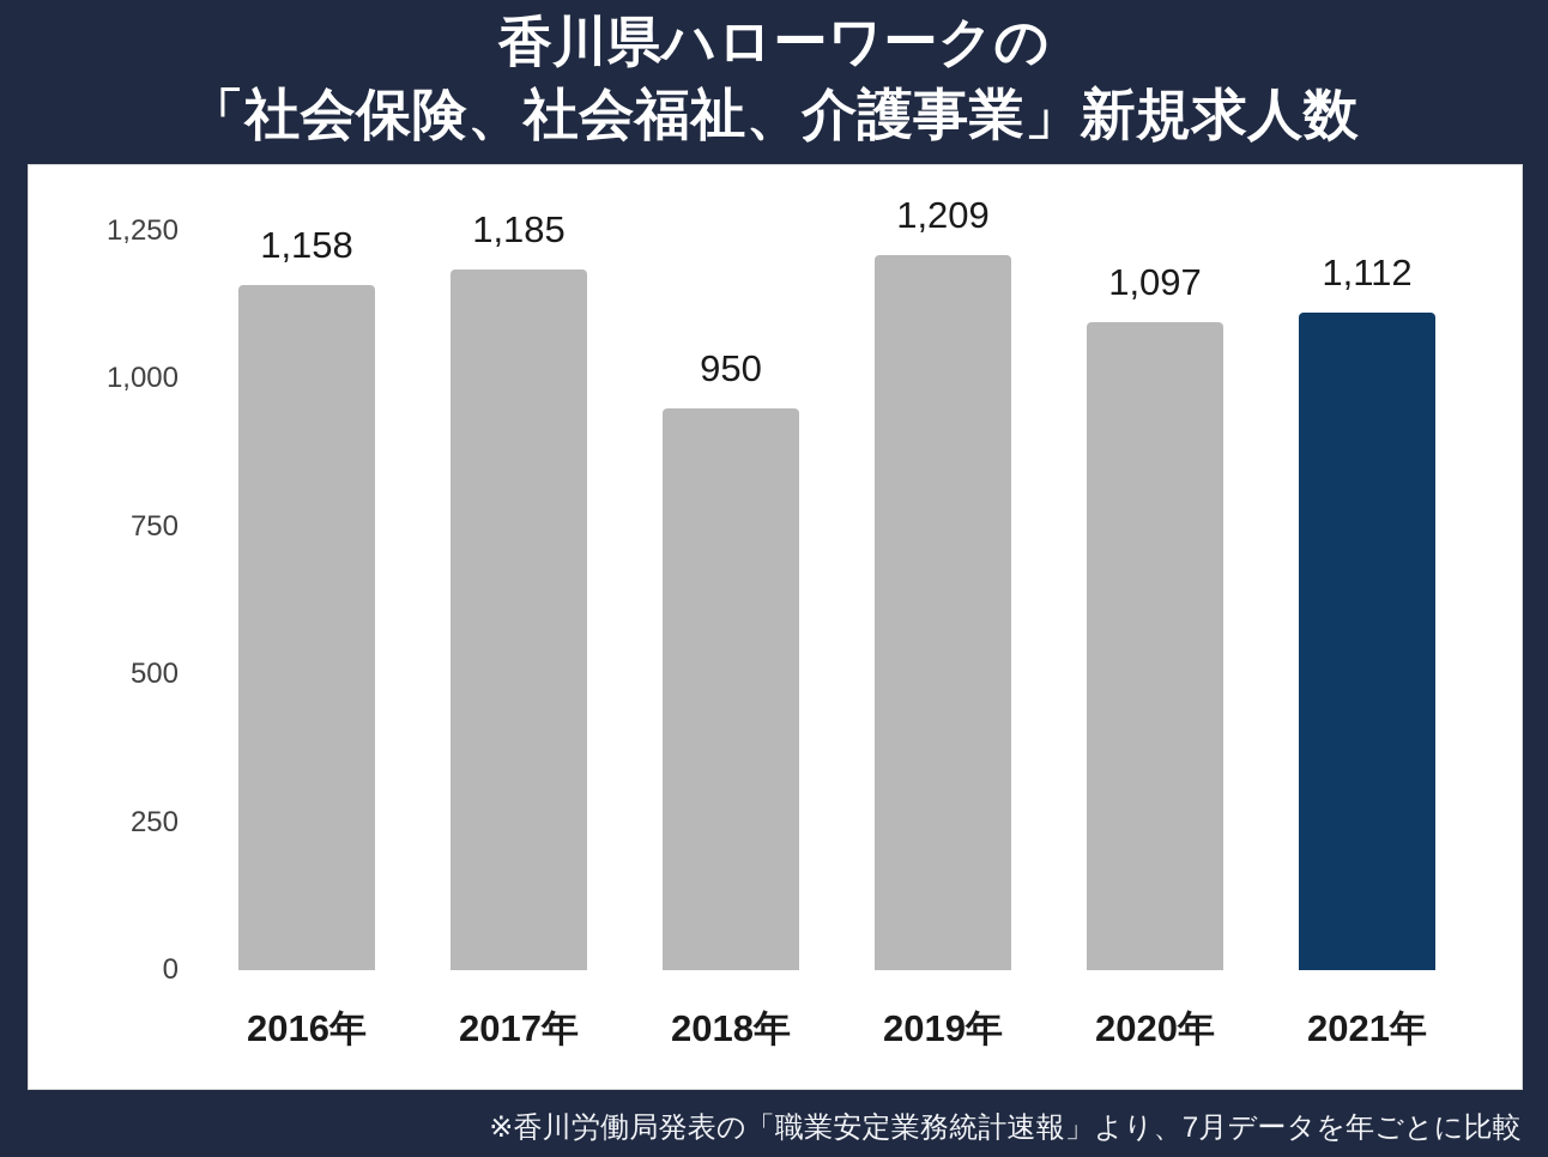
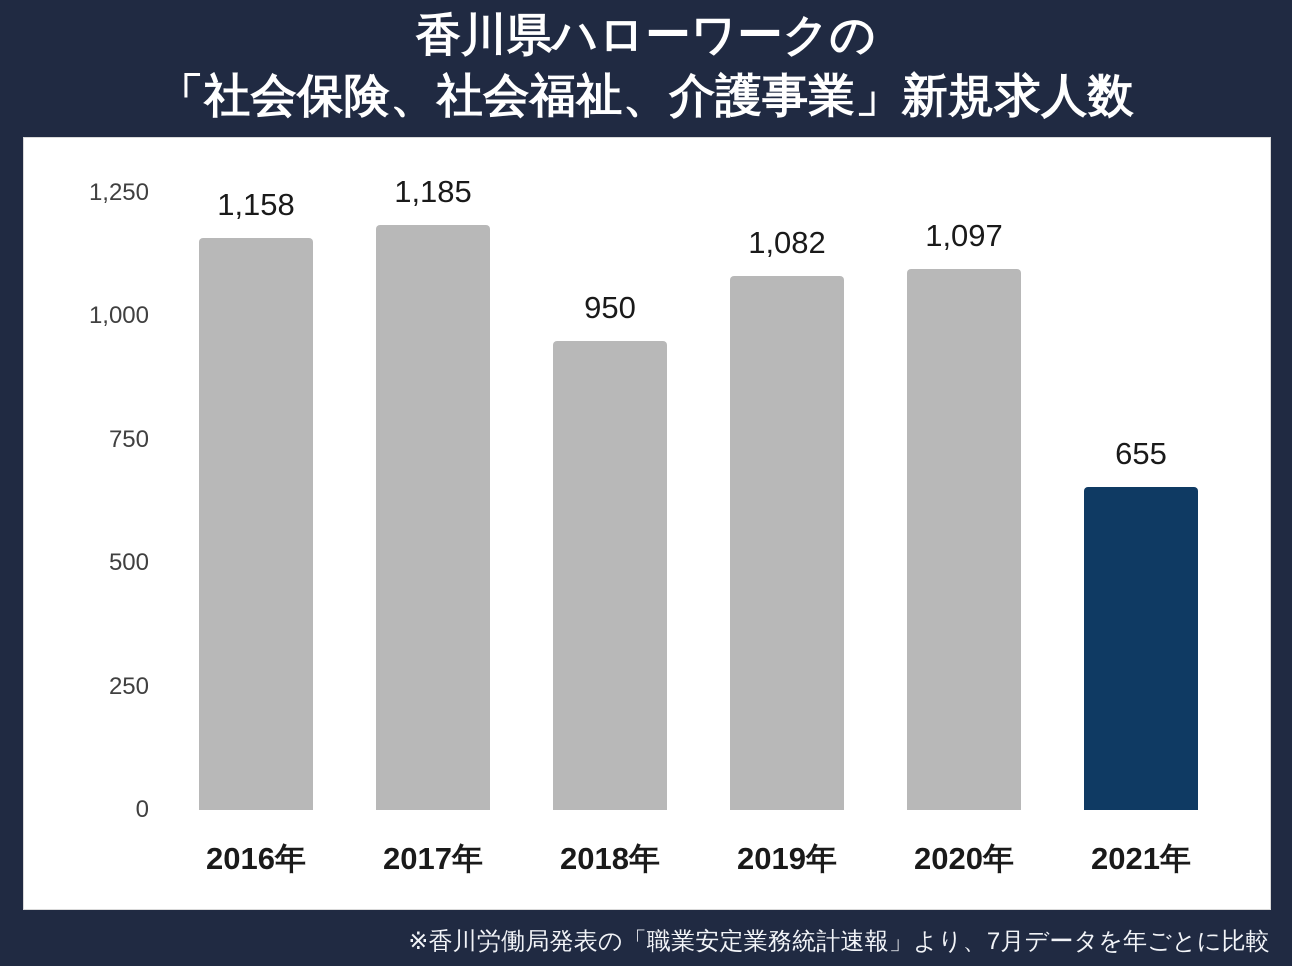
2019年: 1,209 -> 1,082
2021年: 1,112 -> 655
